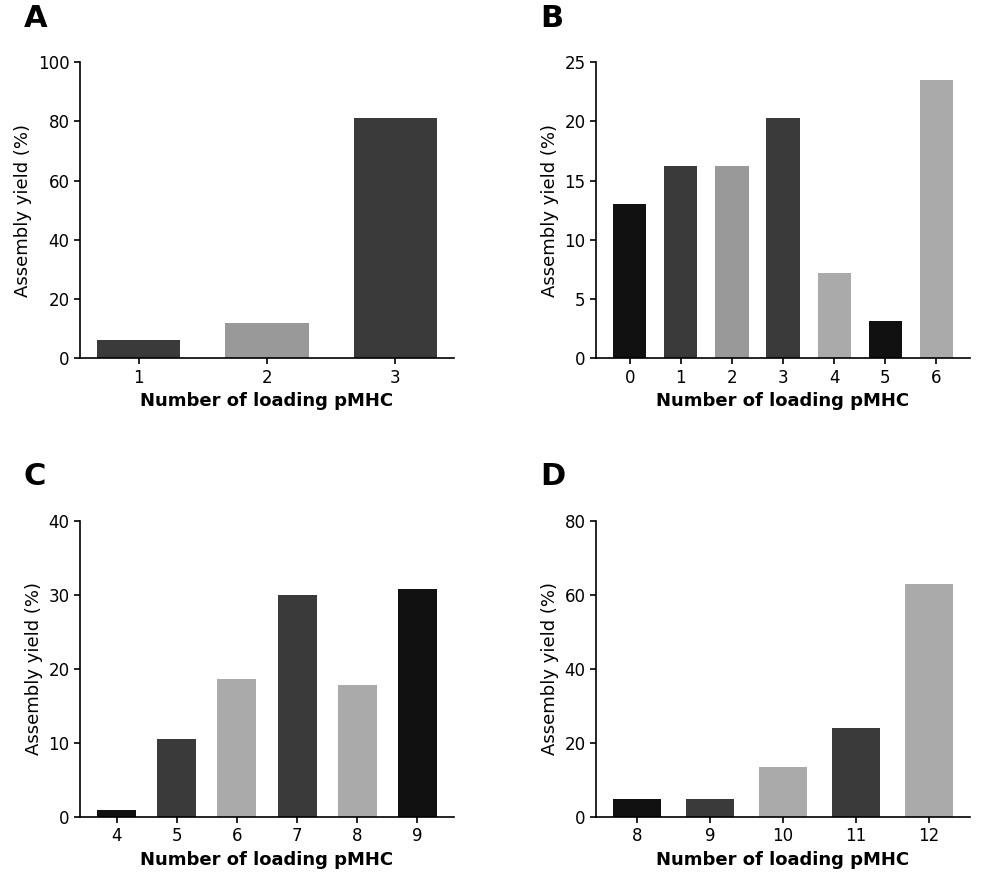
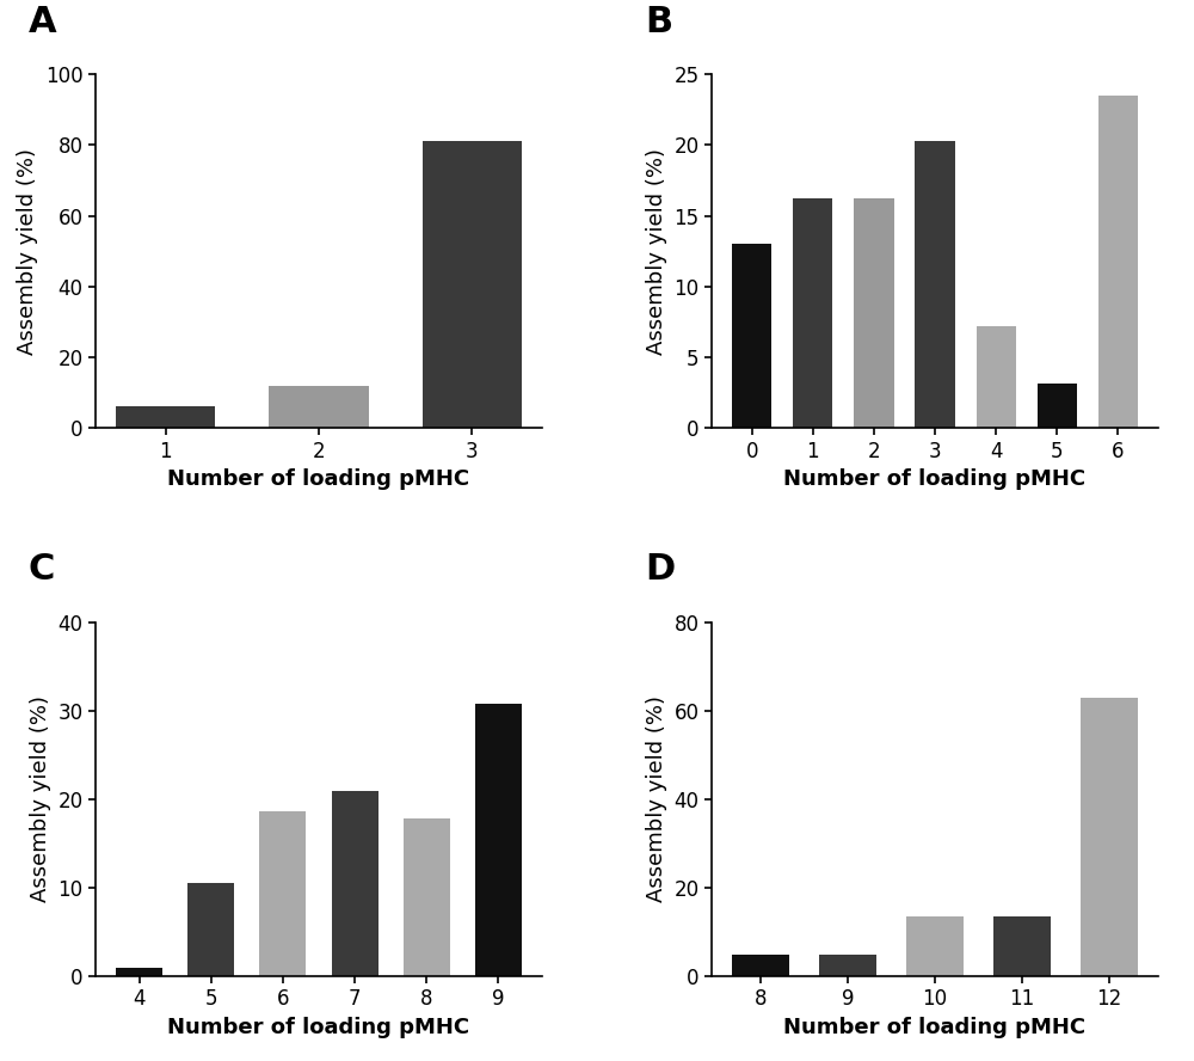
7: 30.0 -> 21.0
11: 24.0 -> 13.5
